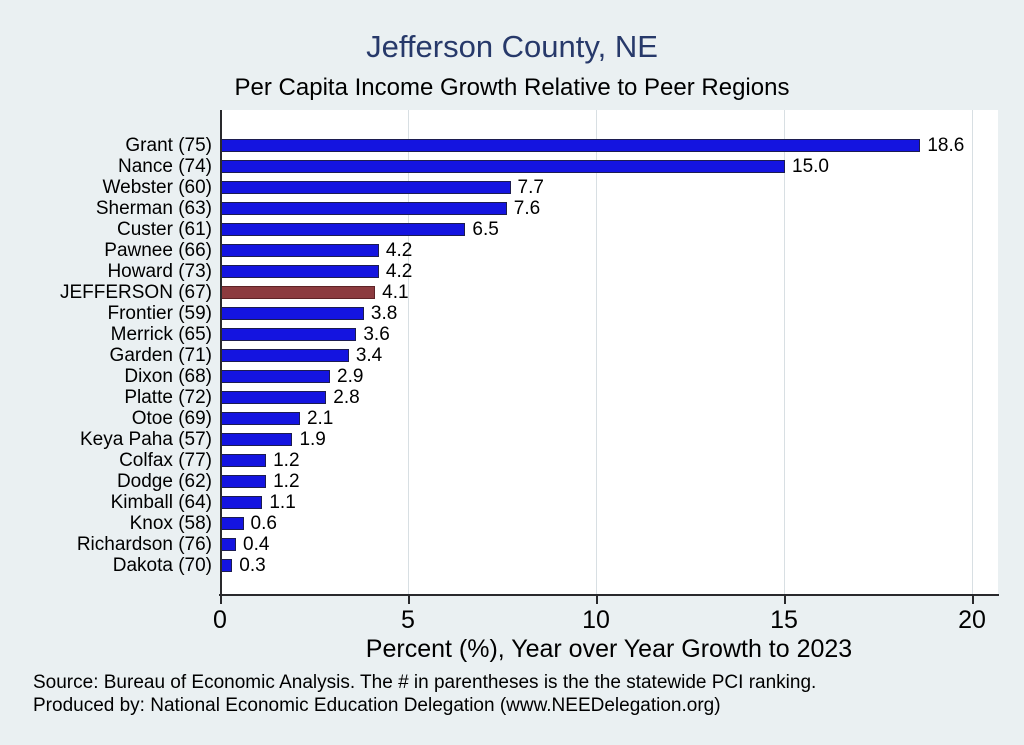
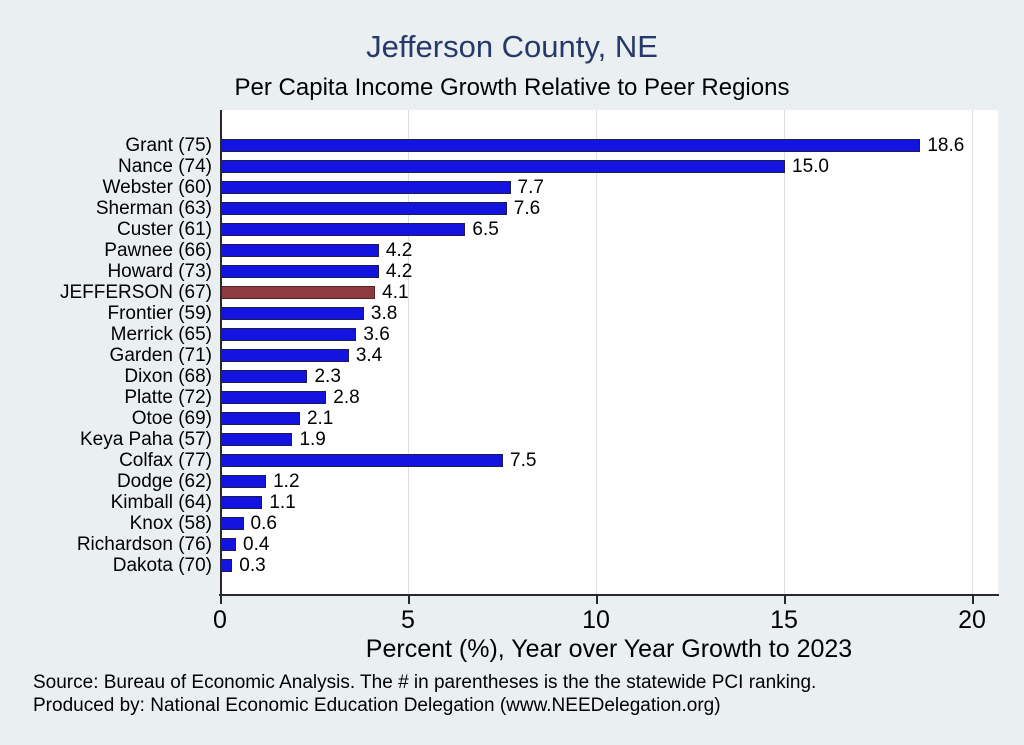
Dixon (68): 2.9 -> 2.3
Colfax (77): 1.2 -> 7.5
